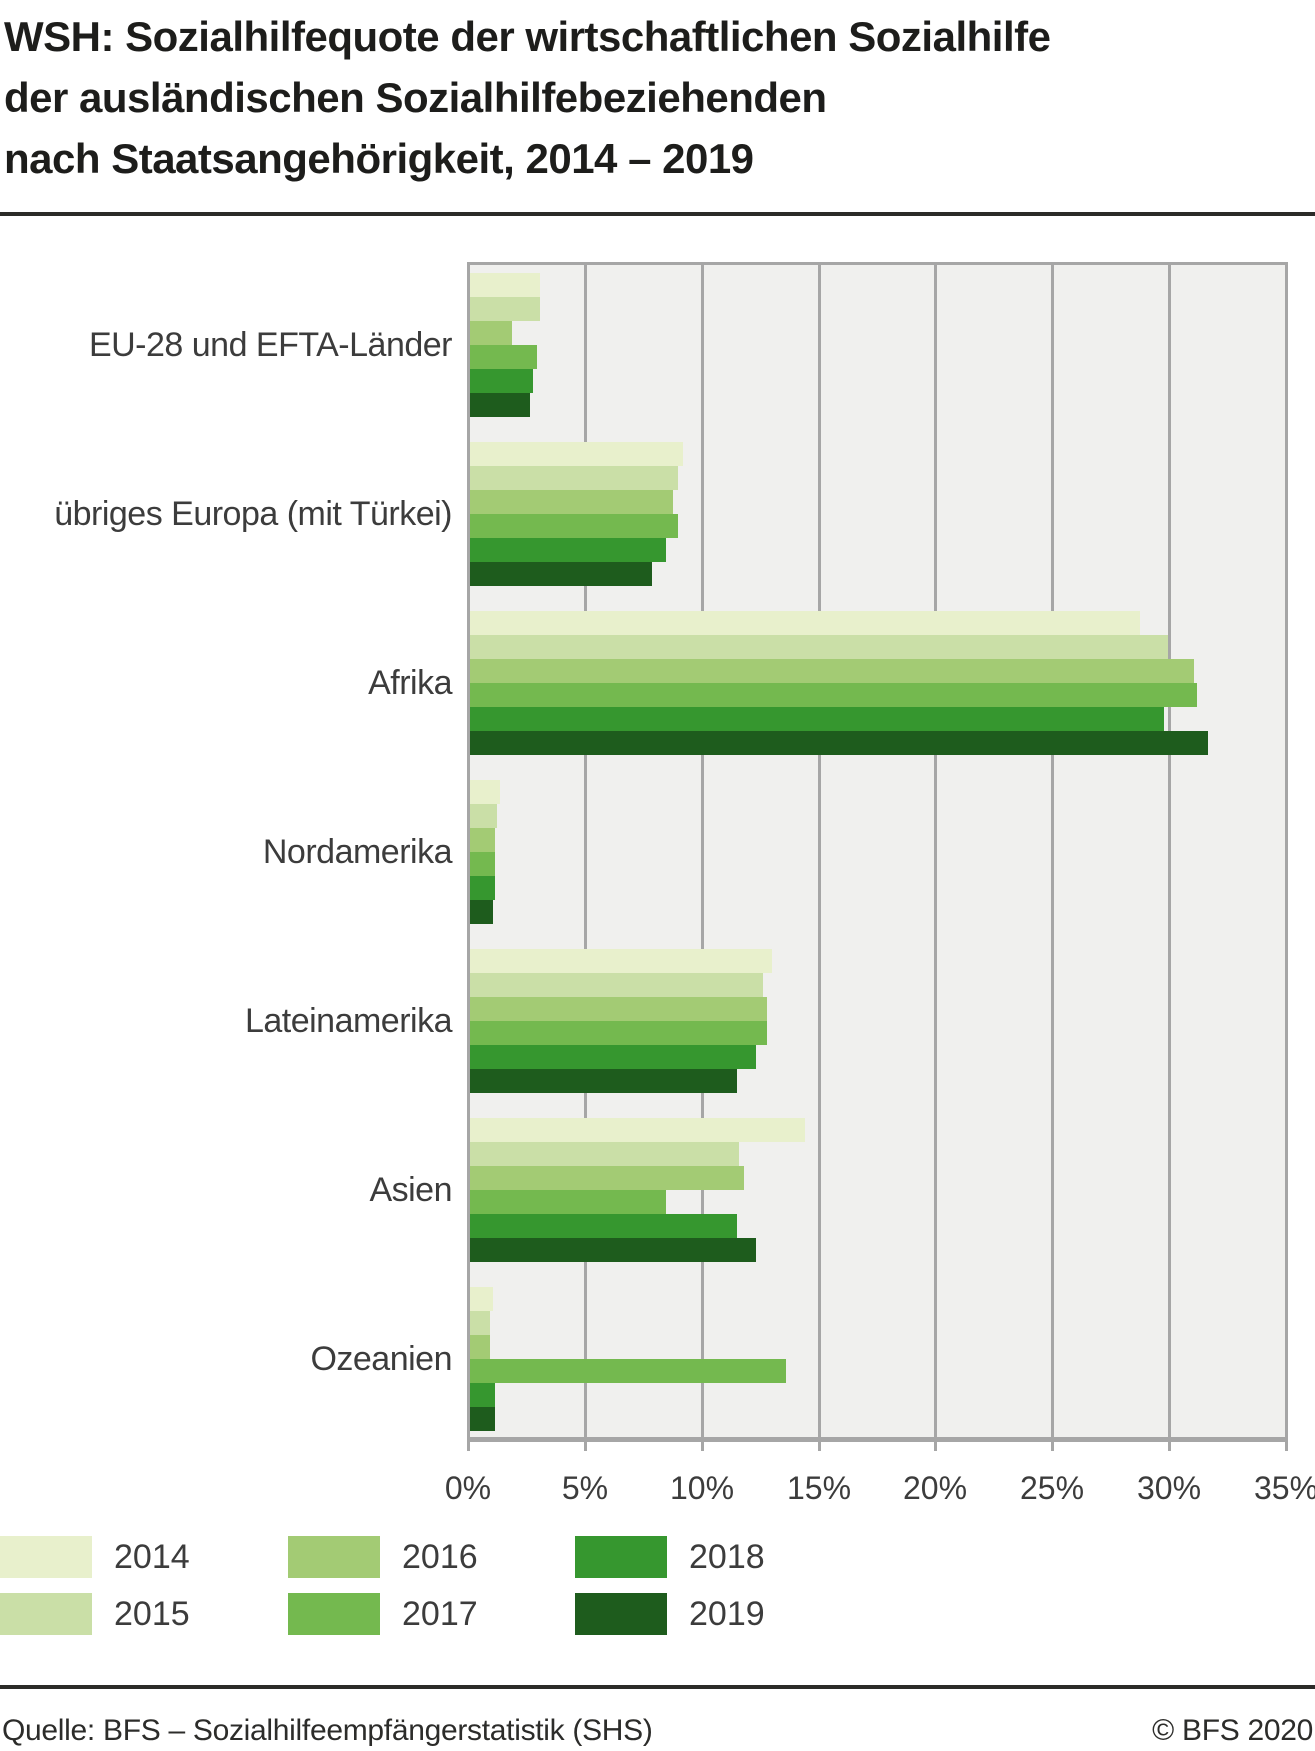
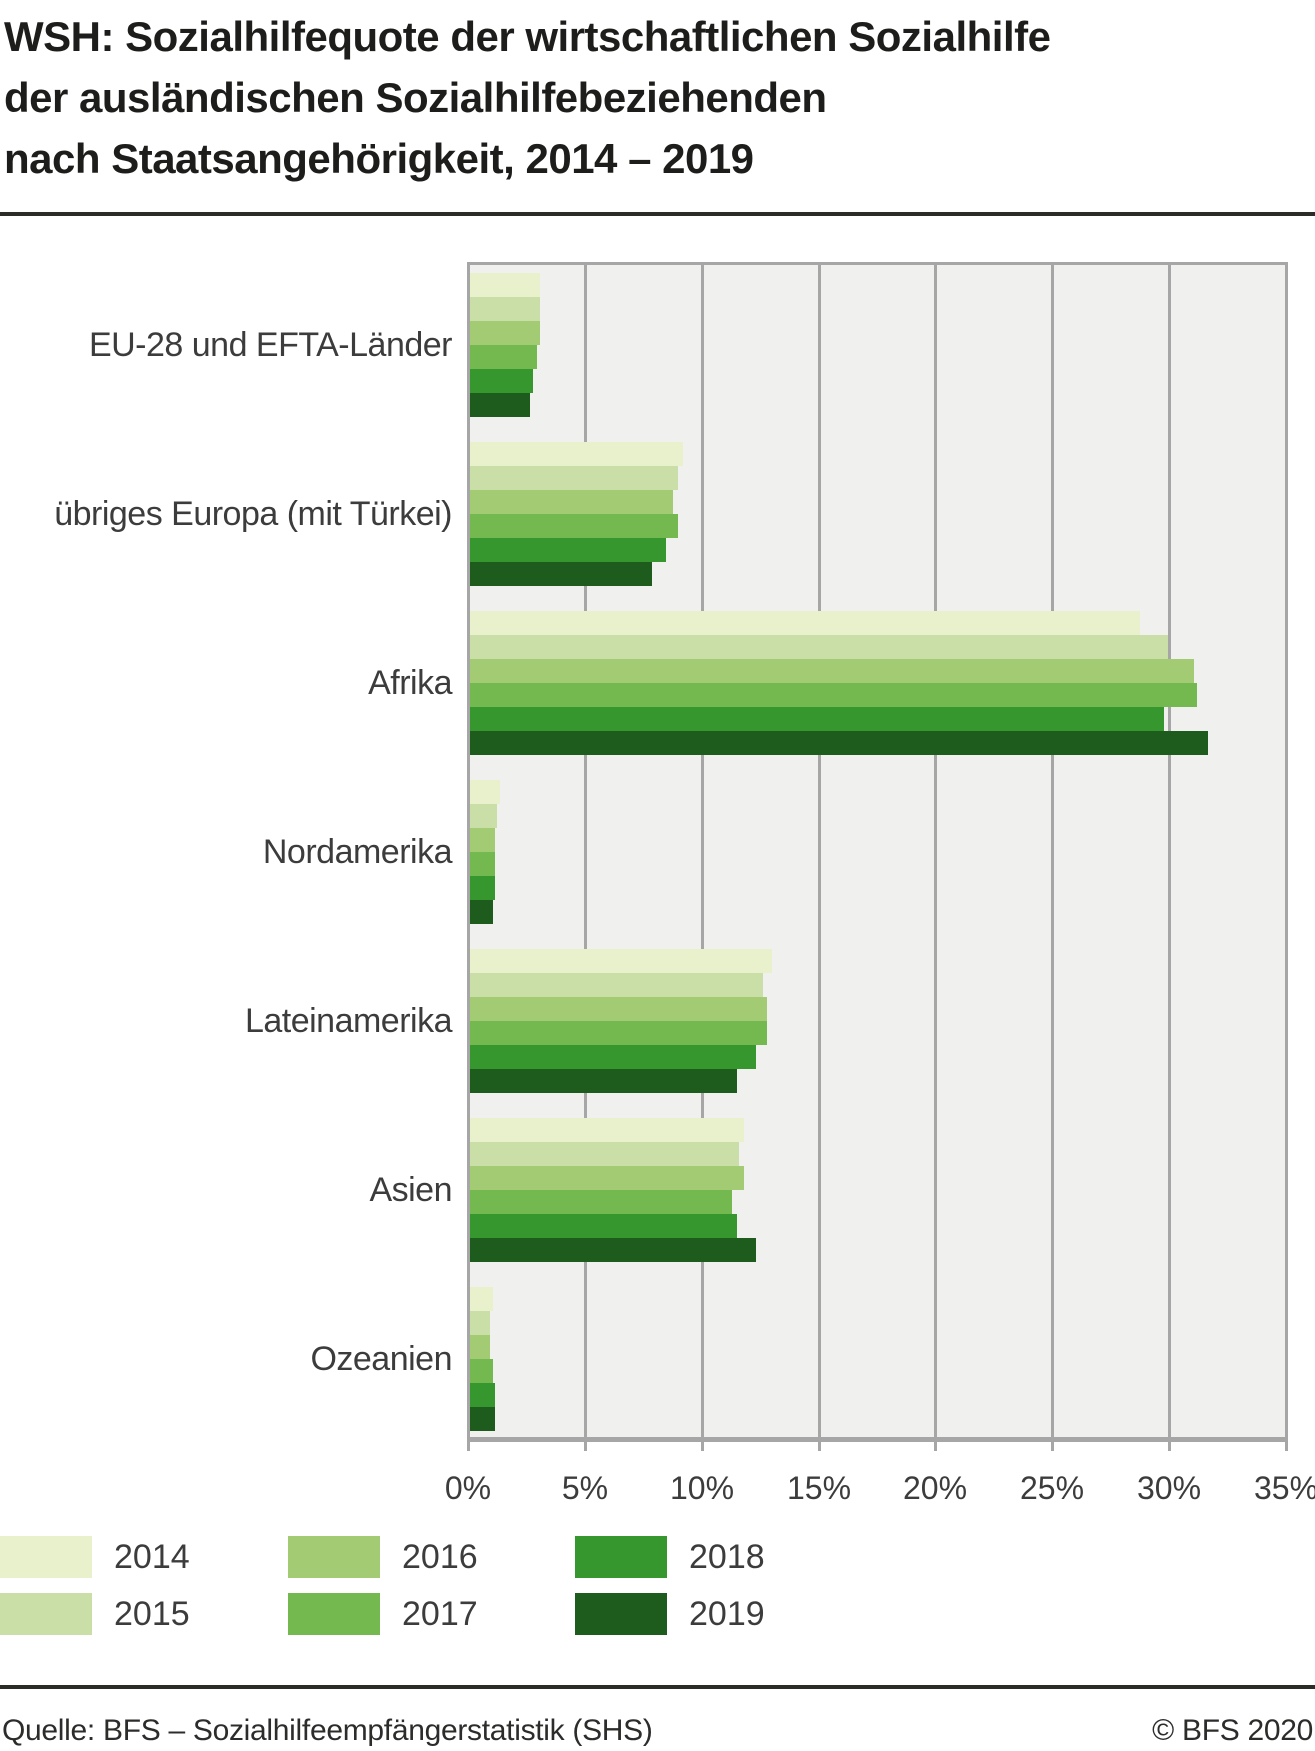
2016/EU-28 und EFTA-Länder: 1.9% -> 3.1%
2014/Asien: 14.4% -> 11.8%
2017/Asien: 8.5% -> 11.3%
2017/Ozeanien: 13.6% -> 1.1%
